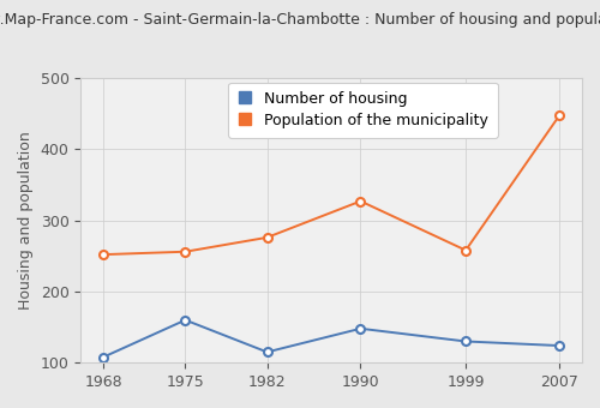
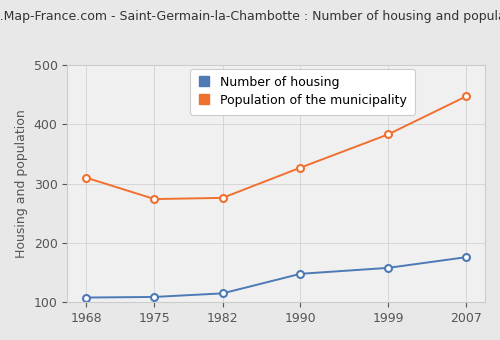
Population of the municipality/1968: 252 -> 310
Number of housing/1975: 160 -> 109
Population of the municipality/1975: 256 -> 274
Number of housing/1999: 130 -> 158
Population of the municipality/1999: 258 -> 383
Number of housing/2007: 124 -> 176
